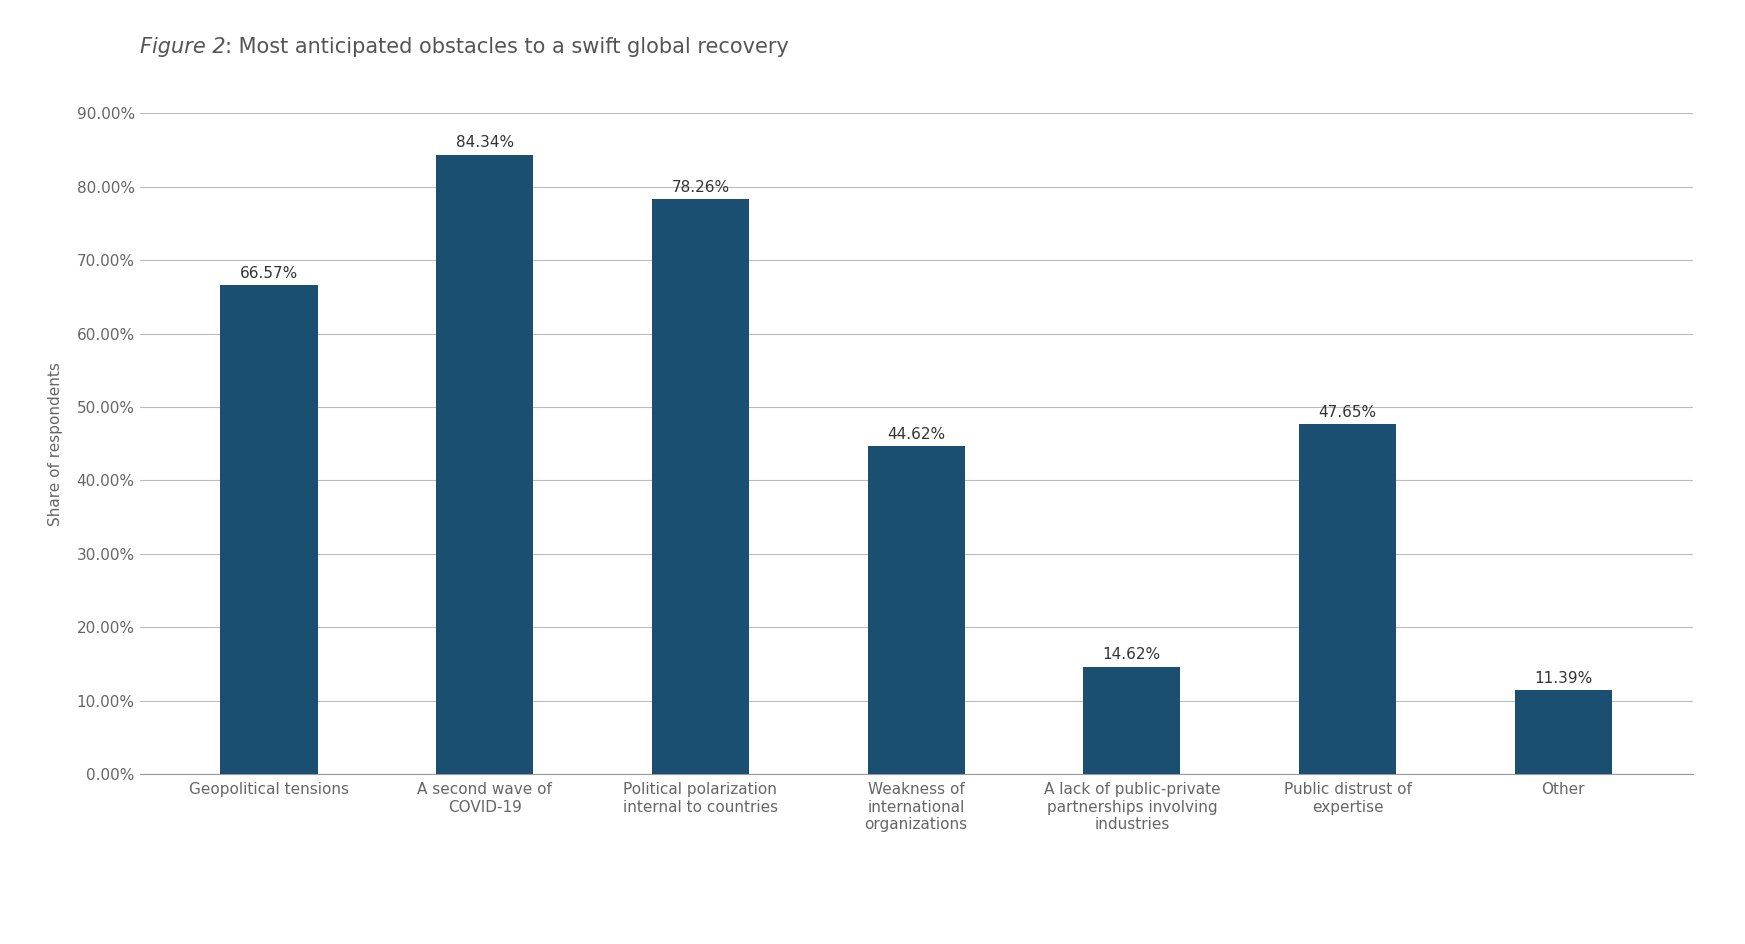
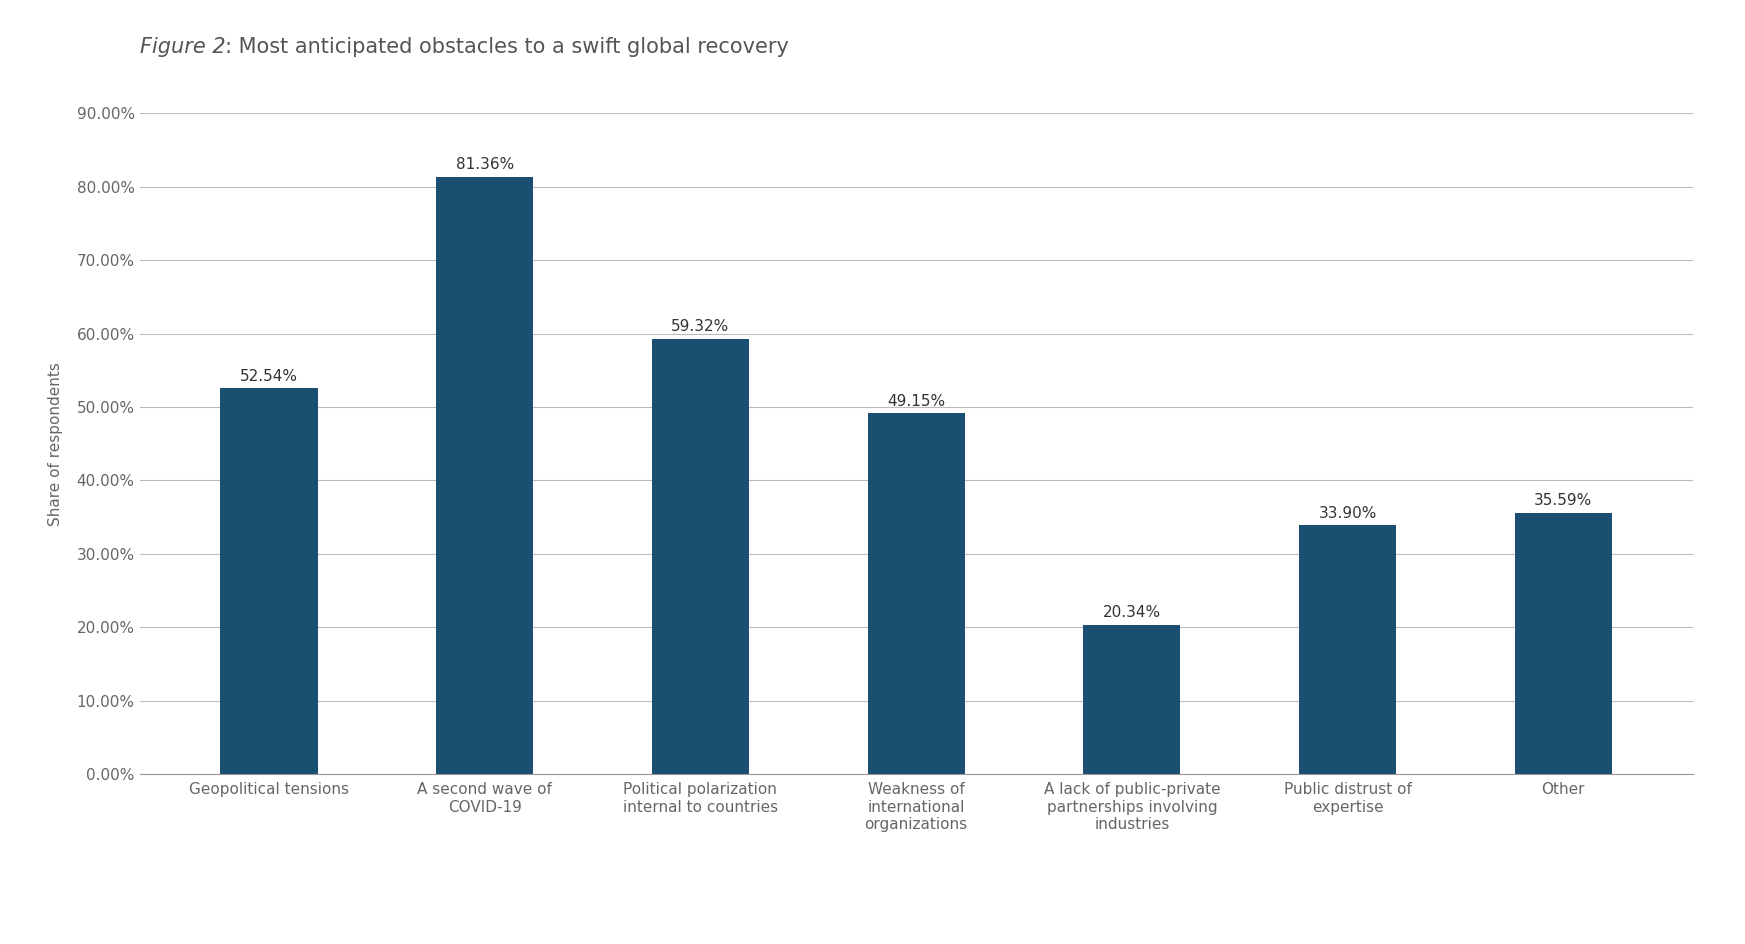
Geopolitical tensions: 66.57% -> 52.54%
A second wave of COVID-19: 84.34% -> 81.36%
Political polarization internal to countries: 78.26% -> 59.32%
Weakness of international organizations: 44.62% -> 49.15%
A lack of public-private partnerships involving industries: 14.62% -> 20.34%
Public distrust of expertise: 47.65% -> 33.90%
Other: 11.39% -> 35.59%
